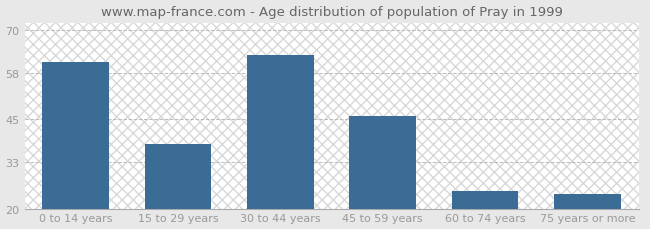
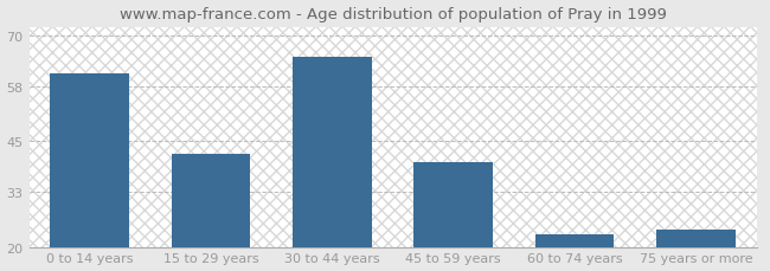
15 to 29 years: 38 -> 42
30 to 44 years: 63 -> 65
45 to 59 years: 46 -> 40
60 to 74 years: 25 -> 23
